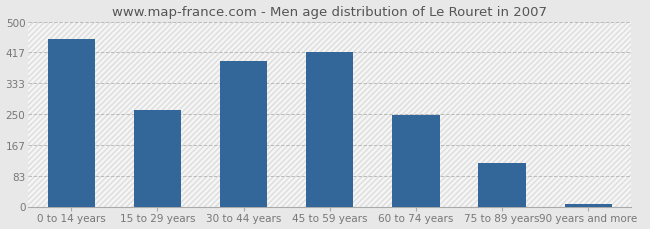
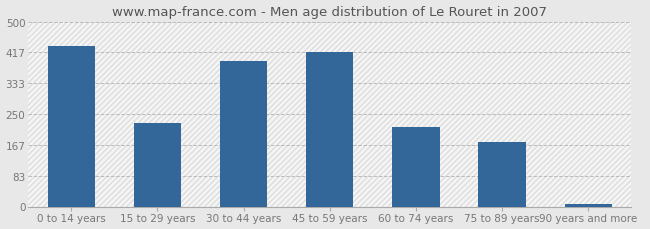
0 to 14 years: 452 -> 435
15 to 29 years: 261 -> 225
60 to 74 years: 247 -> 215
75 to 89 years: 117 -> 175
